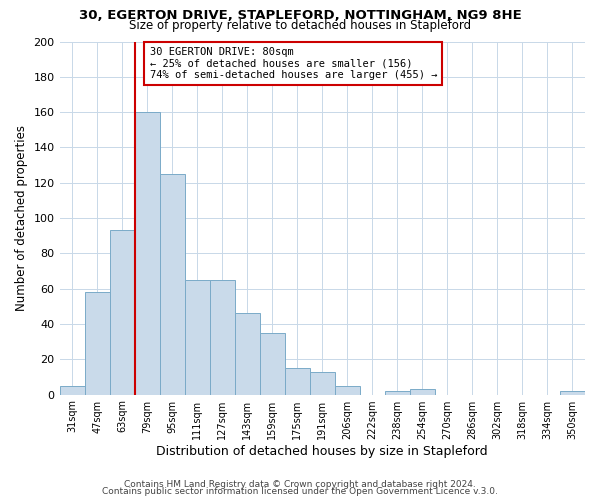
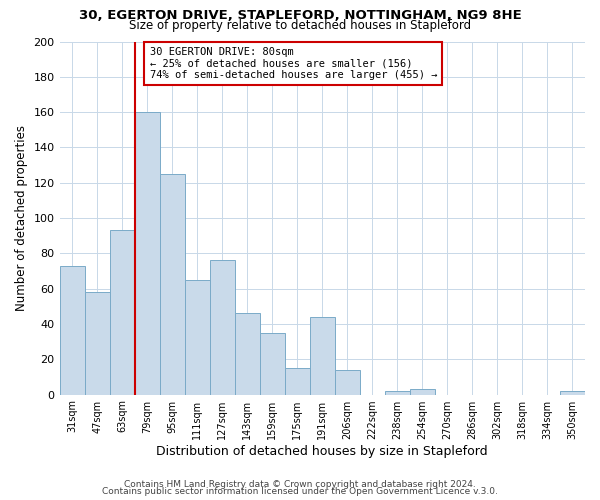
31sqm: 5 -> 73
127sqm: 65 -> 76
191sqm: 13 -> 44
206sqm: 5 -> 14
